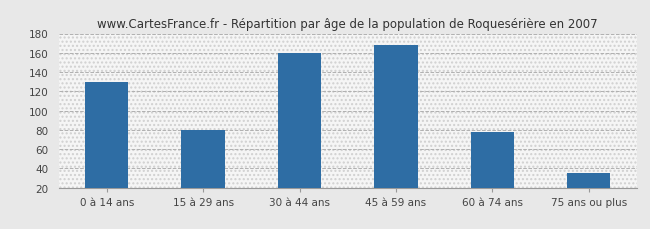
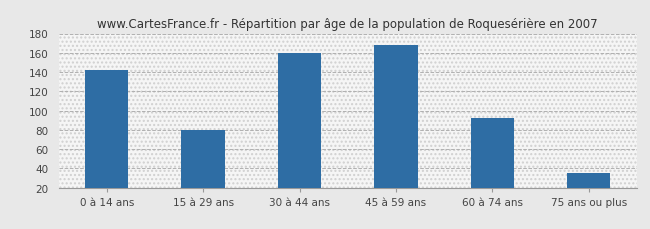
0 à 14 ans: 130 -> 142
60 à 74 ans: 78 -> 92
